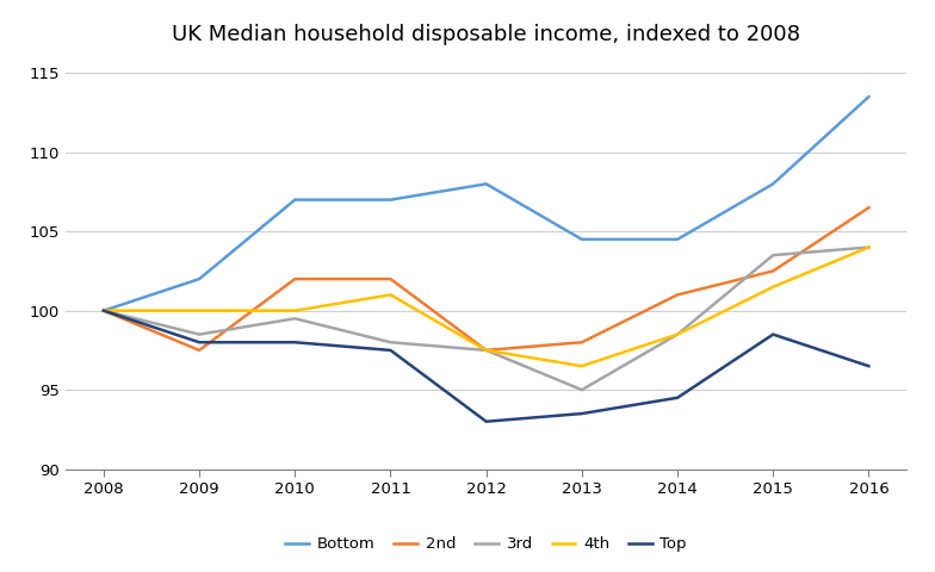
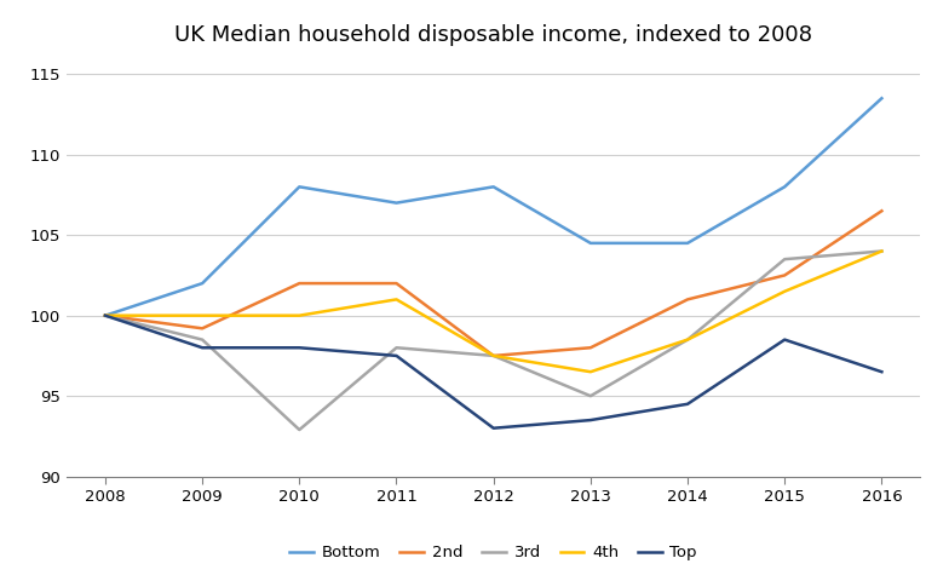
2nd/2009: 97.5 -> 99.2
Bottom/2010: 107.0 -> 108.0
3rd/2010: 99.5 -> 92.9
